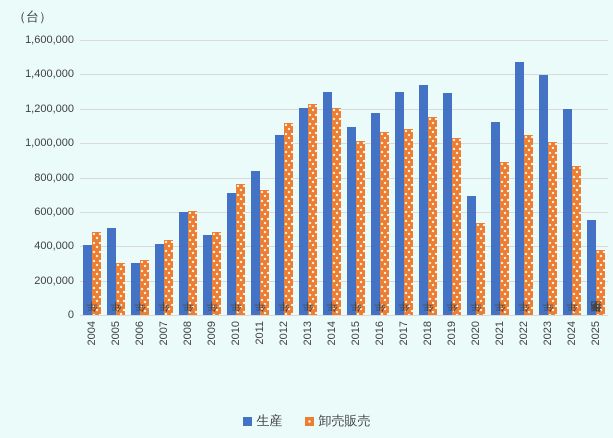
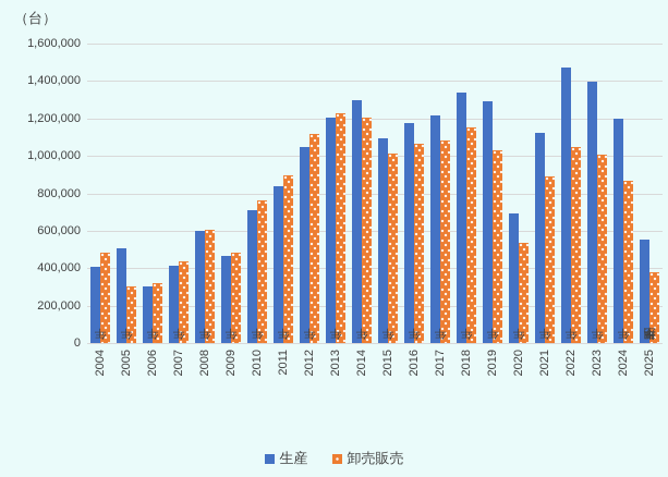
卸売販売/2011年: 730000 -> 900000
生産/2017年: 1300000 -> 1220000
